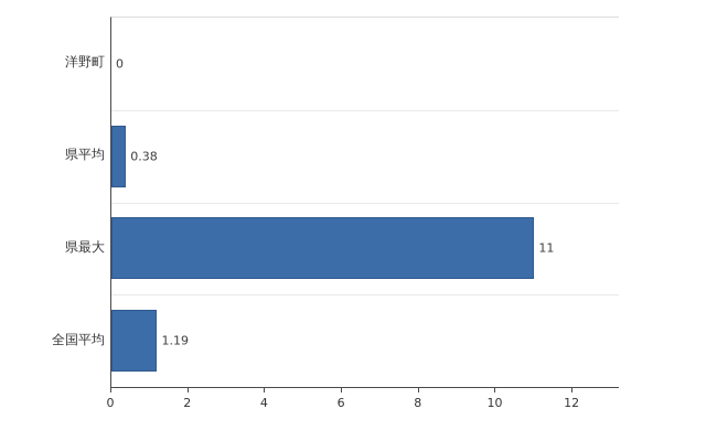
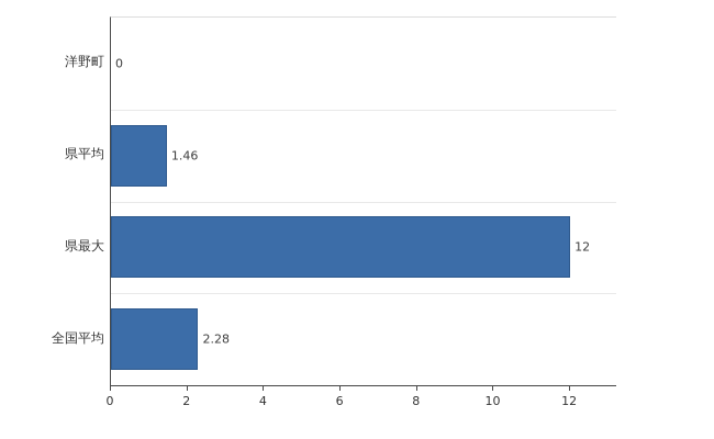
県平均: 0.38 -> 1.46
県最大: 11 -> 12
全国平均: 1.19 -> 2.28
